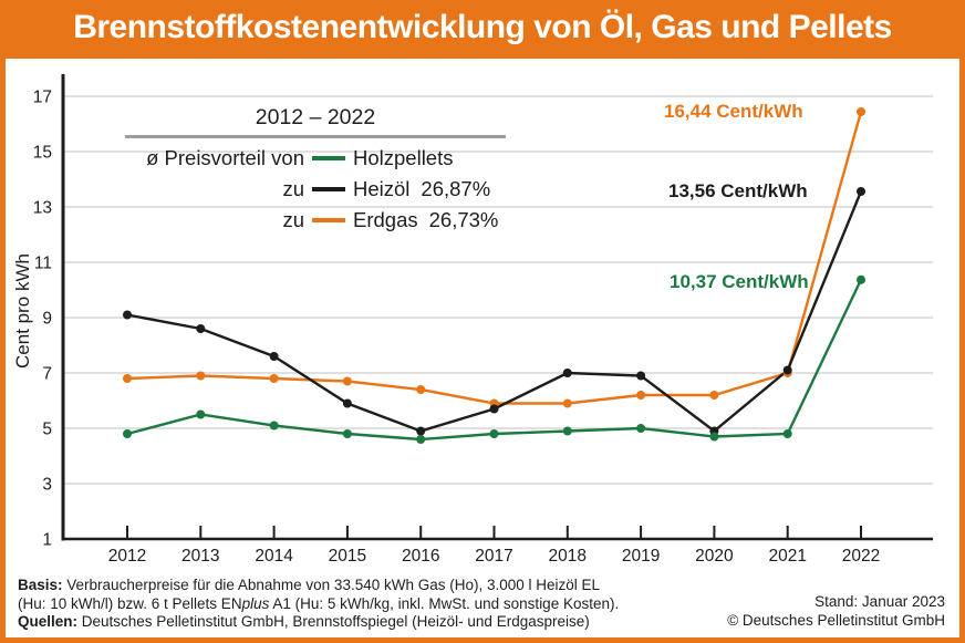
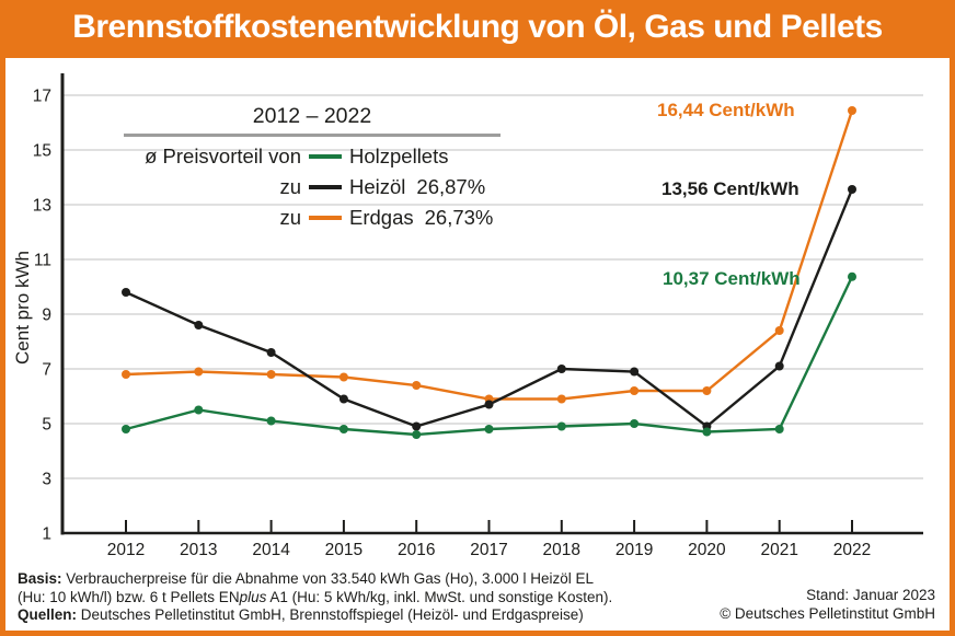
Heizöl/2012: 9.1 -> 9.8
Erdgas/2021: 7.0 -> 8.4
